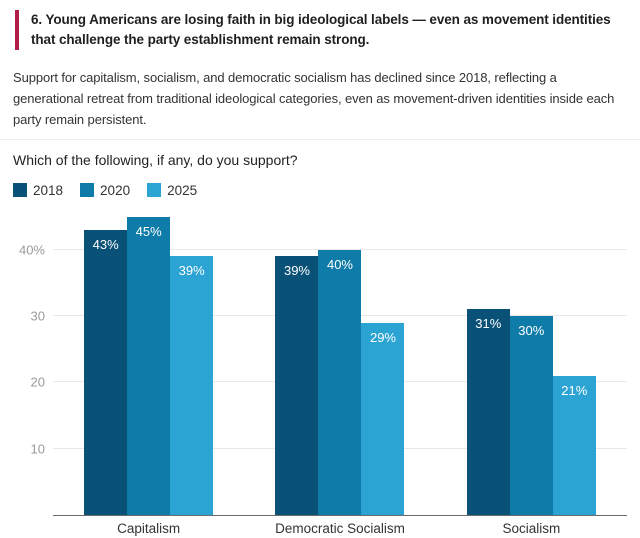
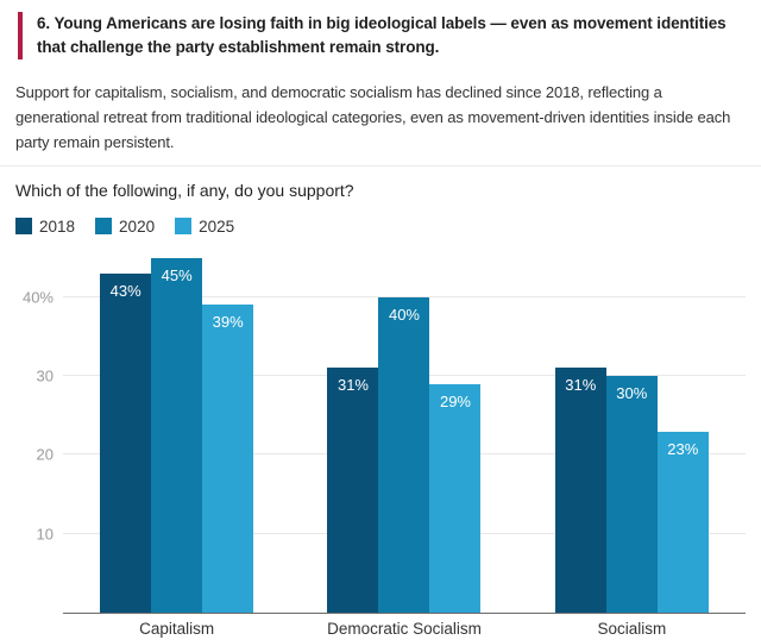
2018/Democratic Socialism: 39% -> 31%
2025/Socialism: 21% -> 23%
